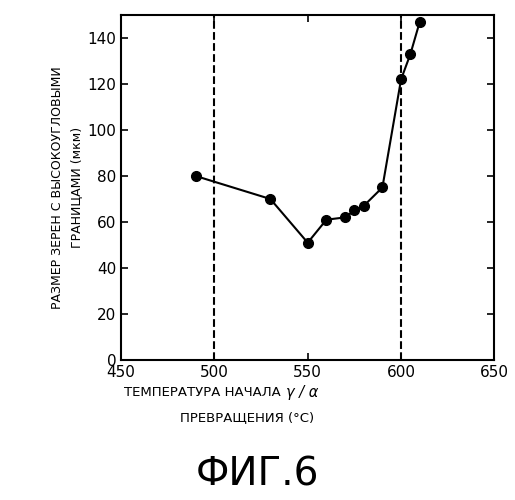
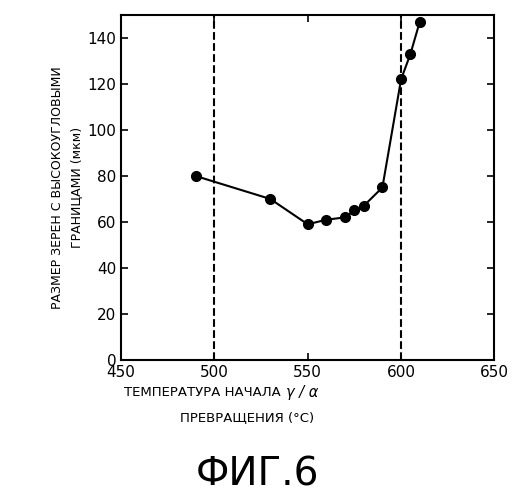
550: 51 -> 59
